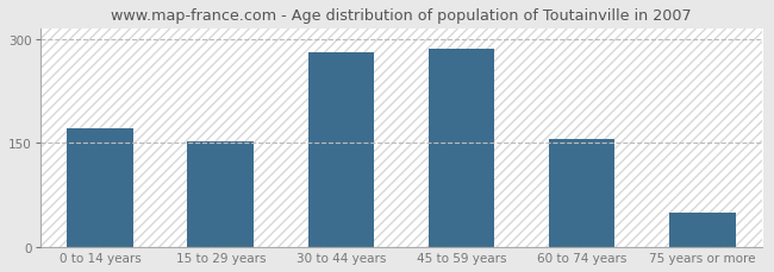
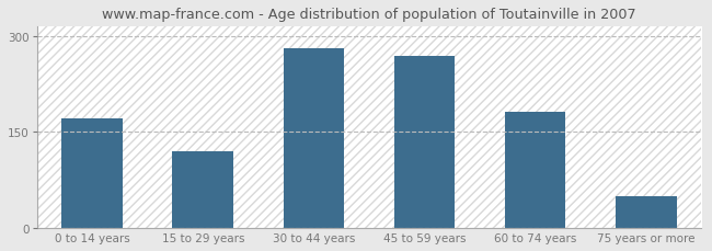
15 to 29 years: 153 -> 120
45 to 59 years: 287 -> 270
60 to 74 years: 156 -> 182
